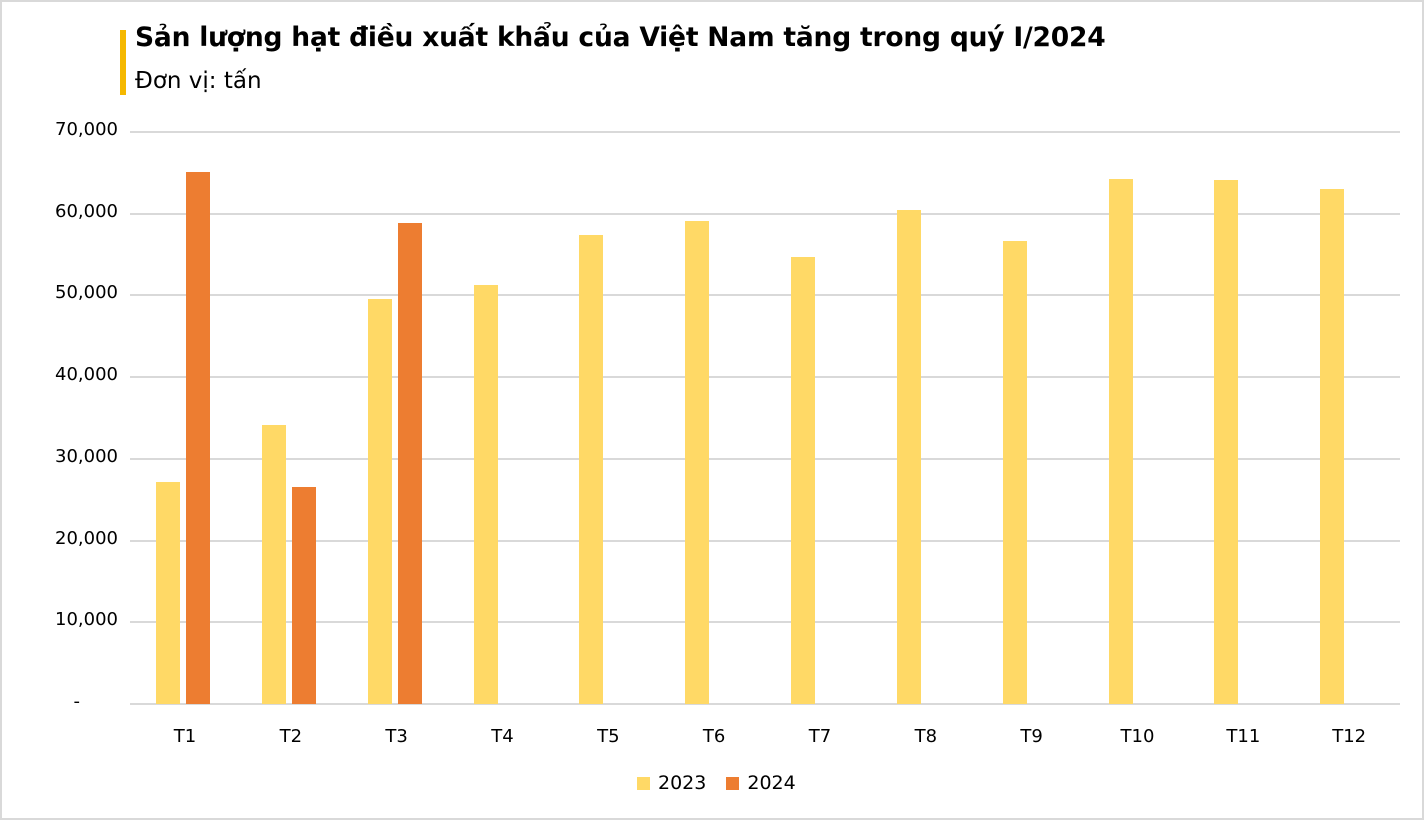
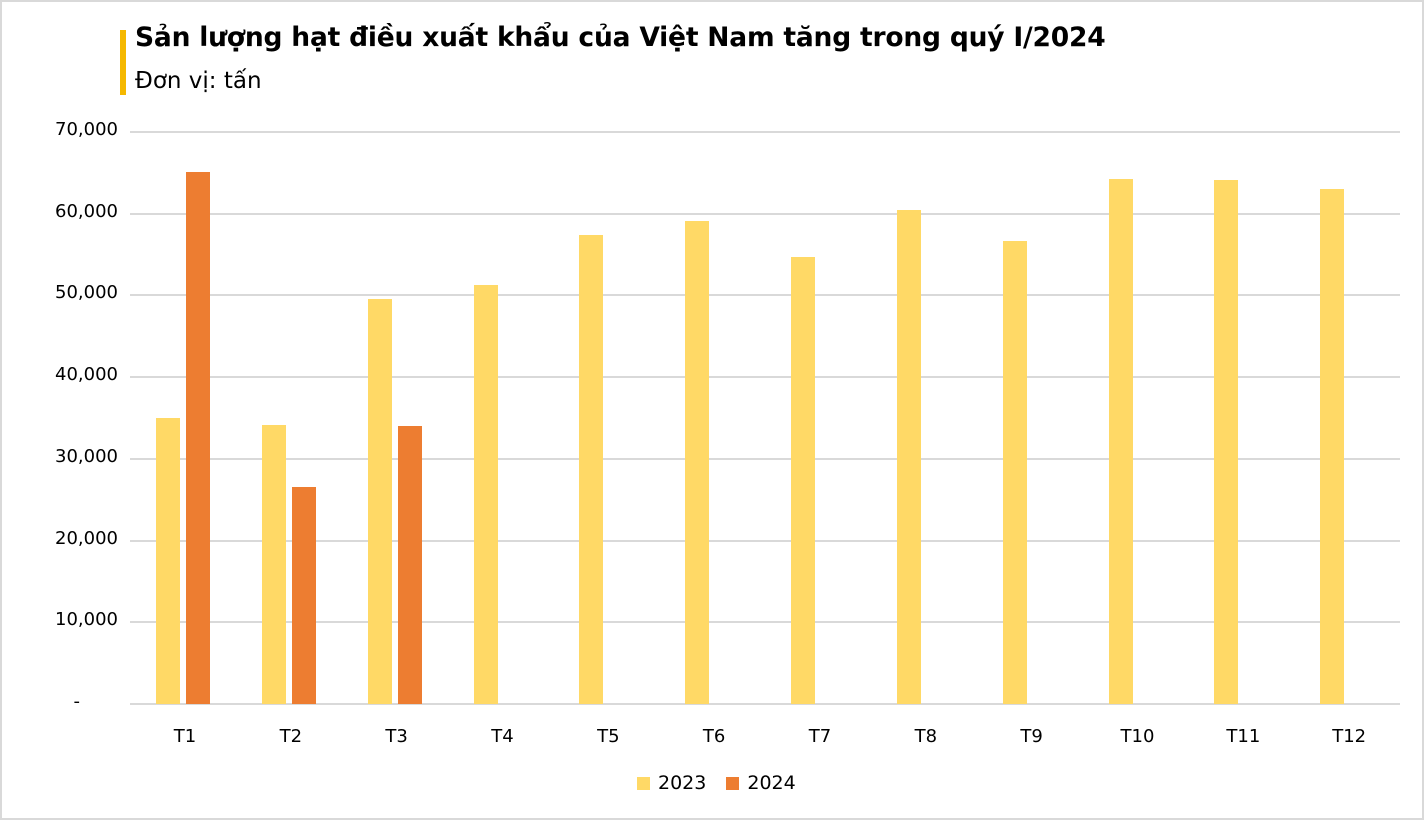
2023/T1: 27000 -> 35000
2024/T3: 59000 -> 34000
